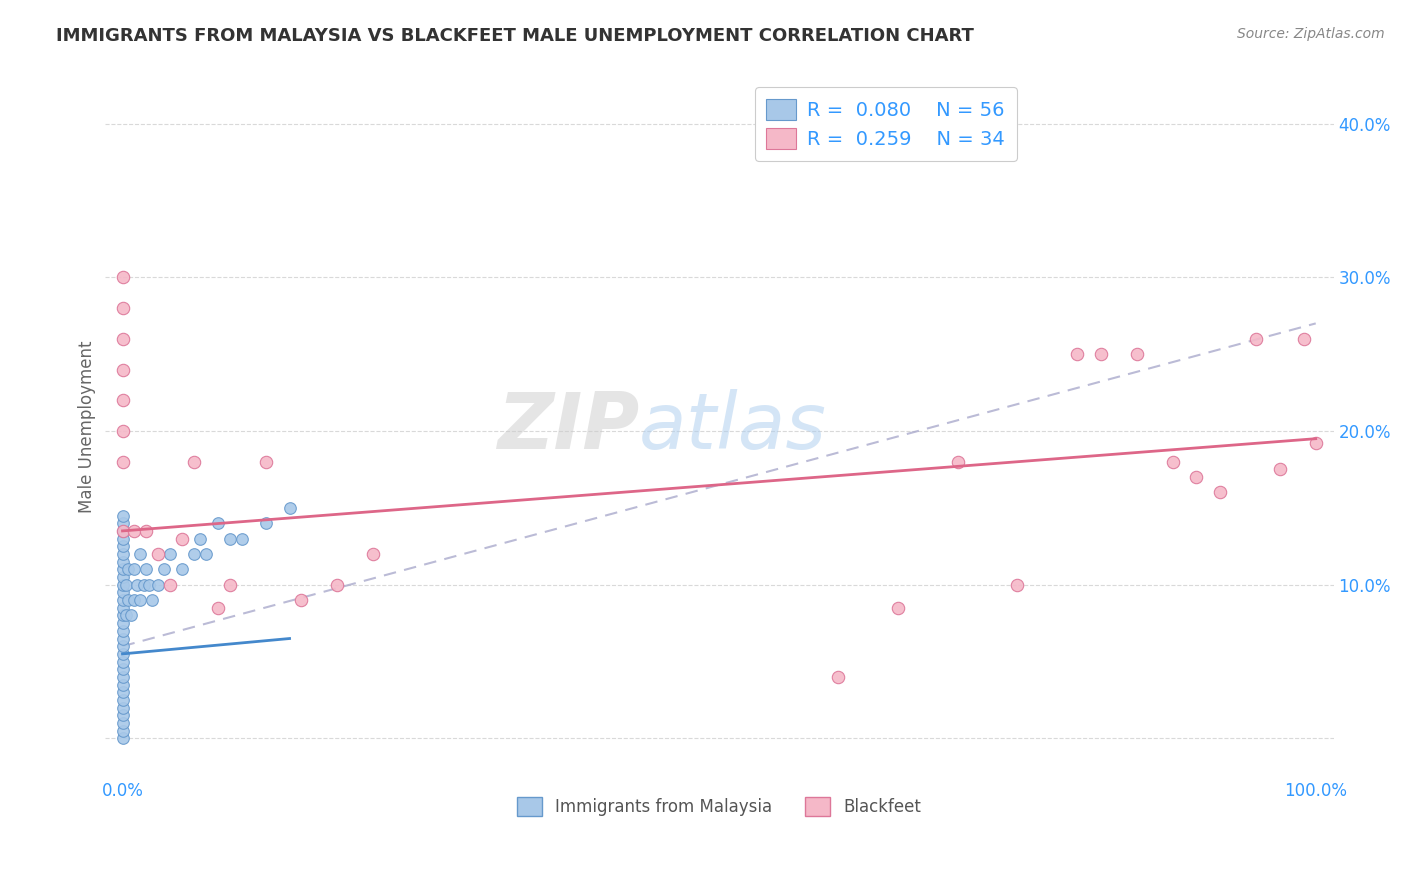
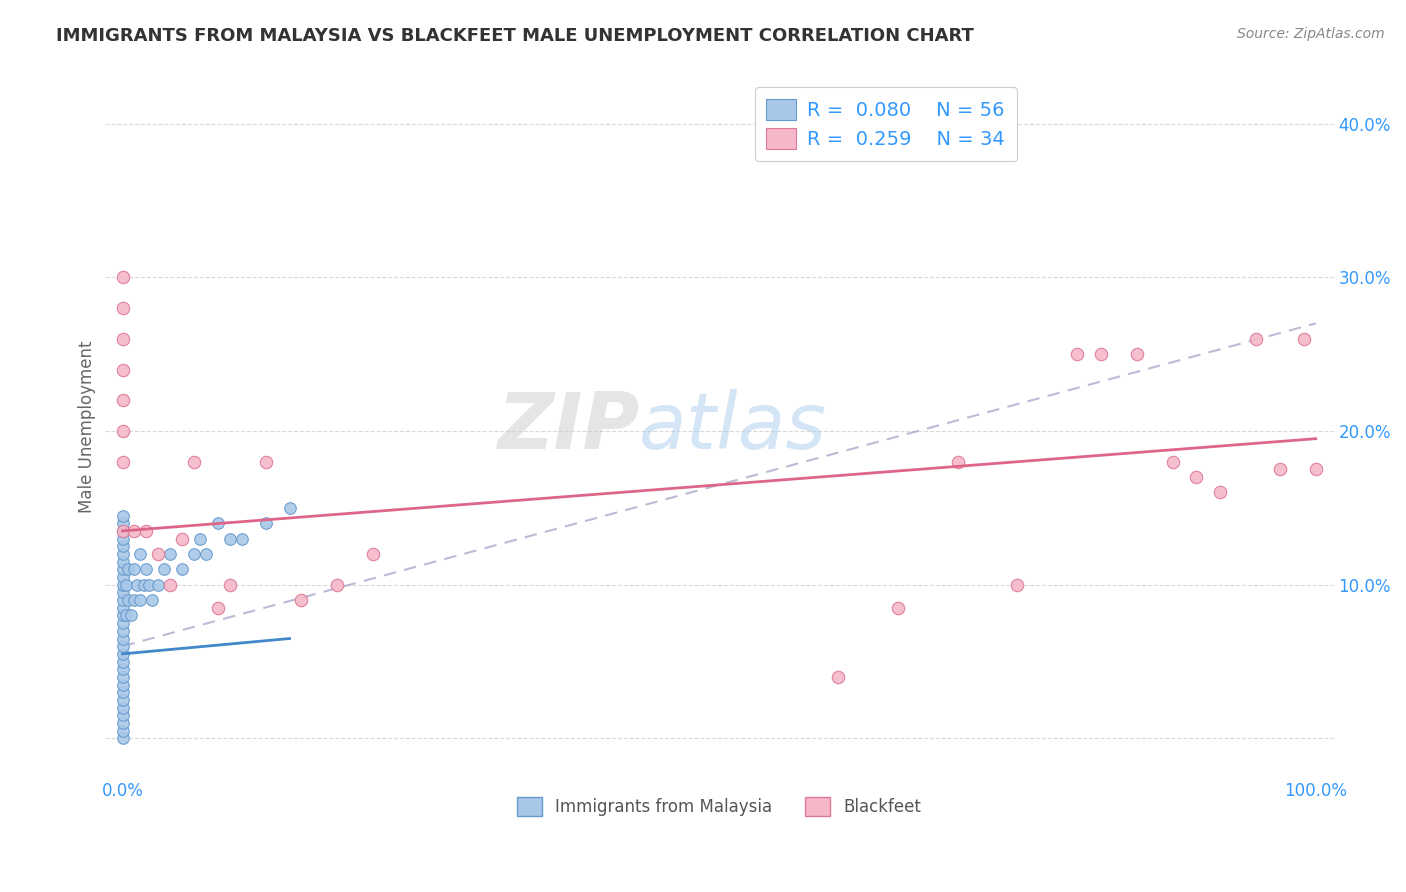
Blackfeet/100.0%: 19.2% -> 17.5%
